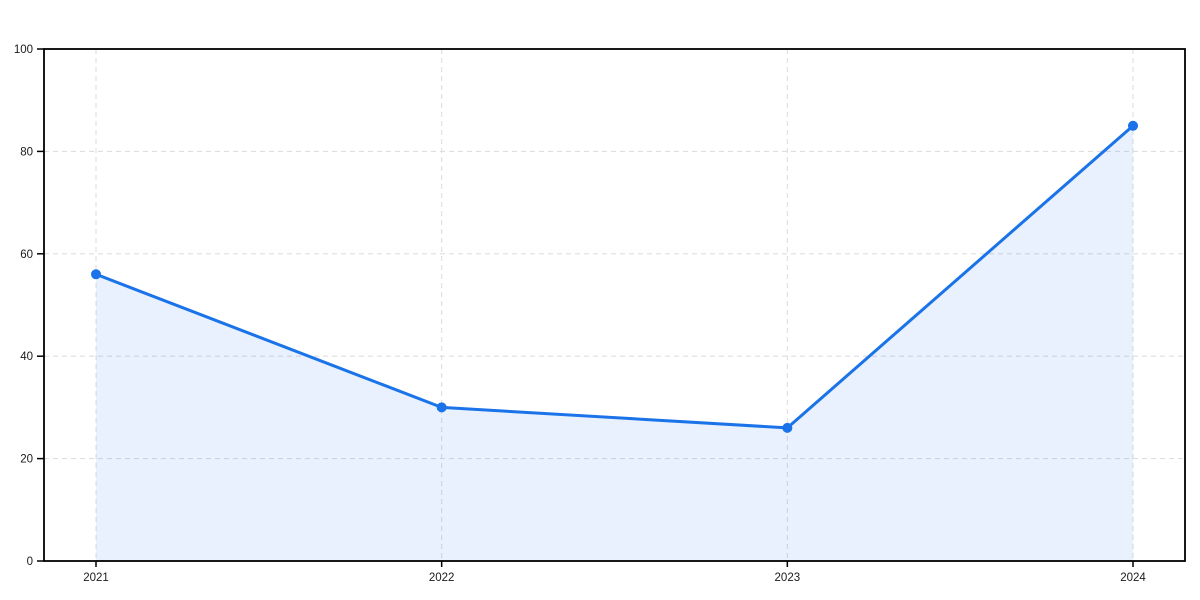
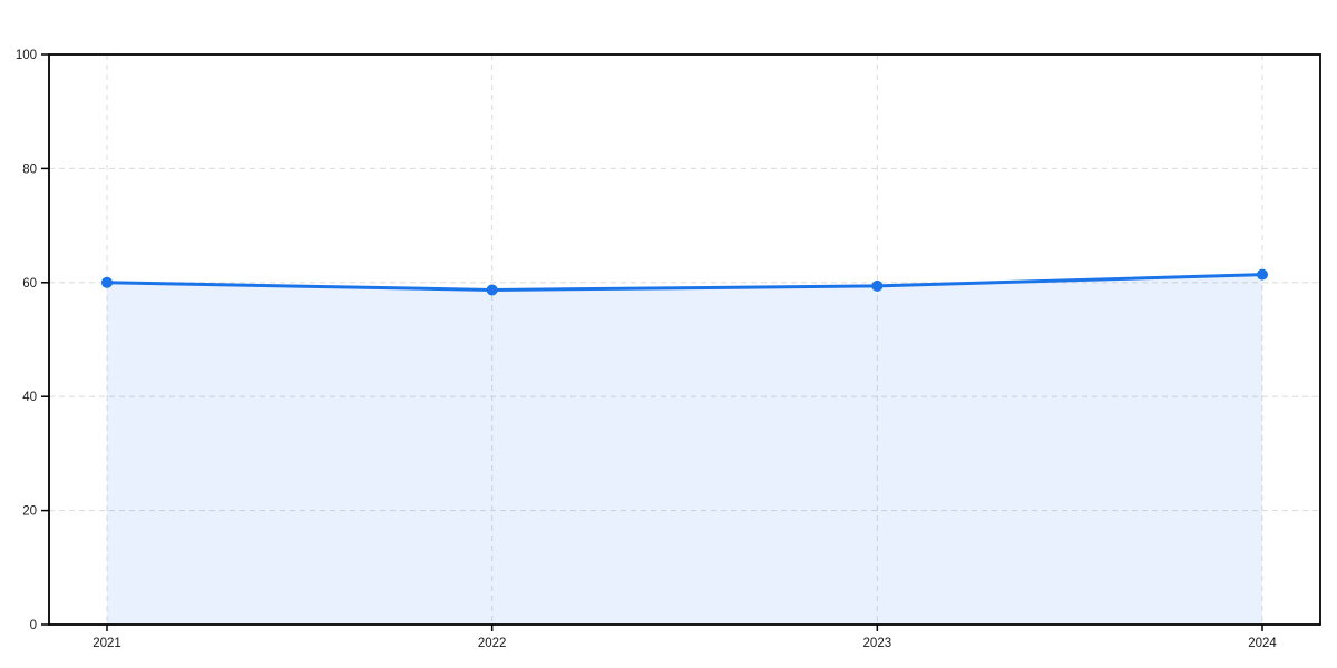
2021: 56 -> 60
2022: 30 -> 59
2023: 26 -> 59
2024: 85 -> 61
